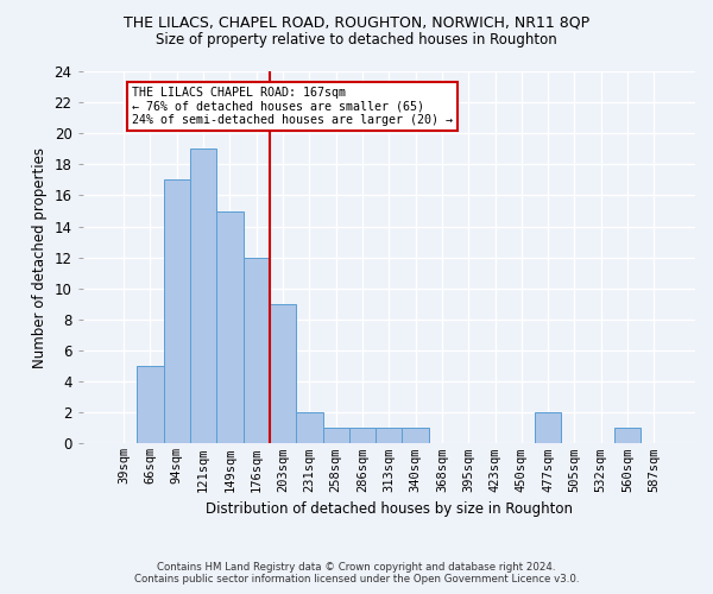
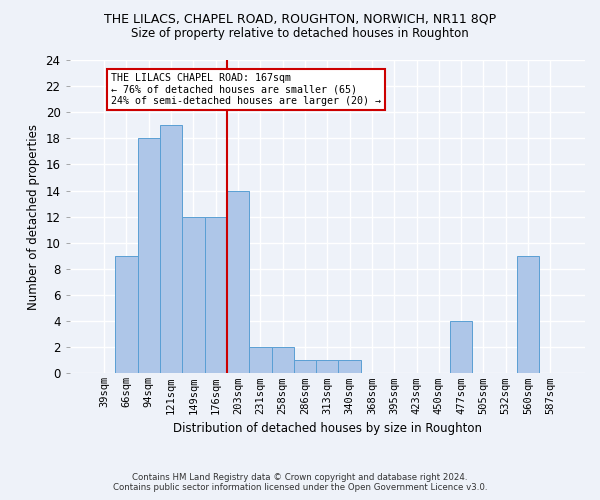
66sqm: 5 -> 9
94sqm: 17 -> 18
149sqm: 15 -> 12
203sqm: 9 -> 14
258sqm: 1 -> 2
477sqm: 2 -> 4
560sqm: 1 -> 9
